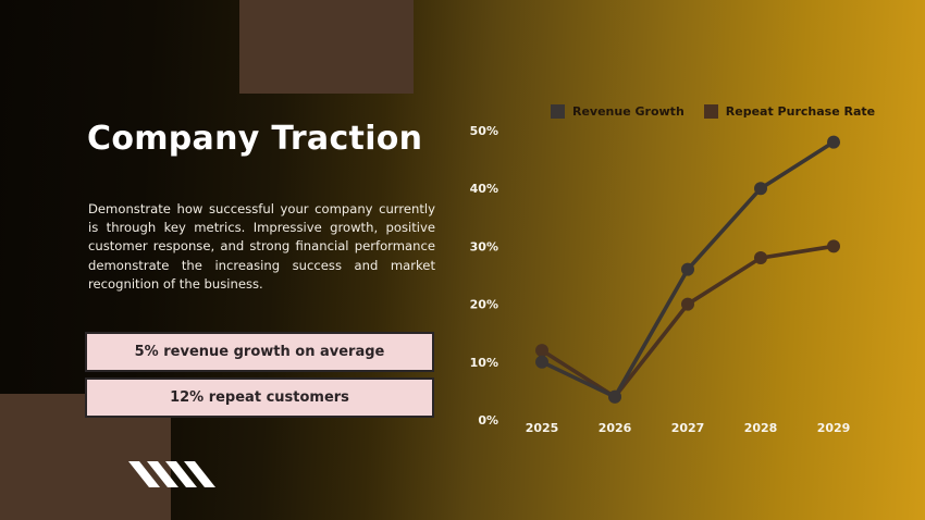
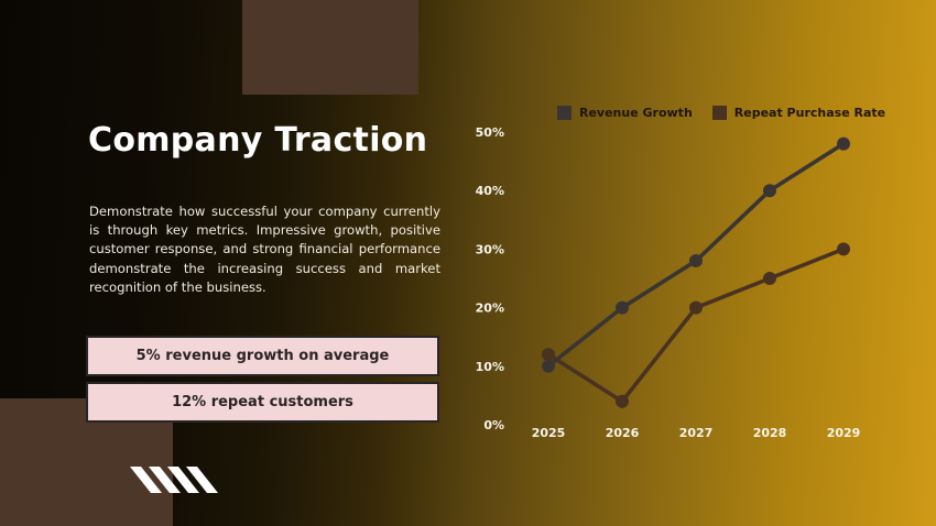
Revenue Growth/2026: 4% -> 20%
Revenue Growth/2027: 26% -> 28%
Repeat Purchase Rate/2028: 28% -> 25%
